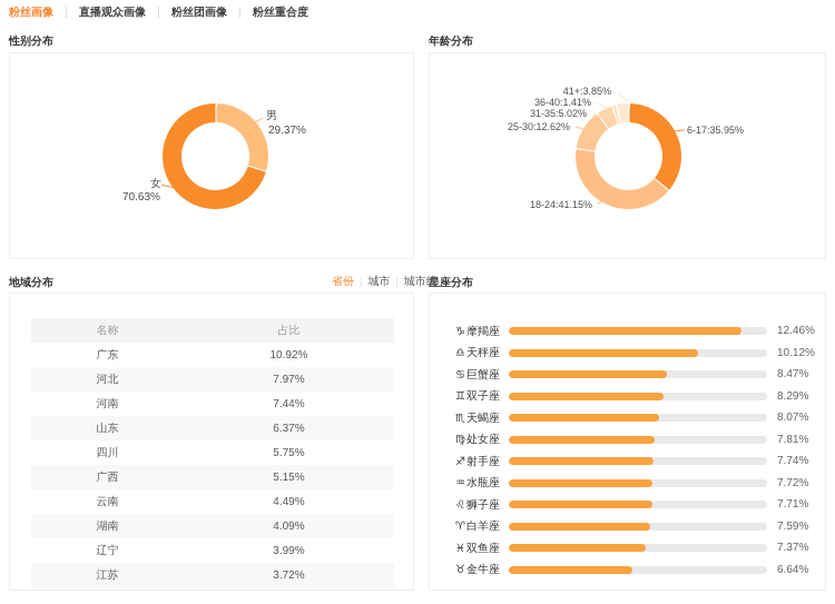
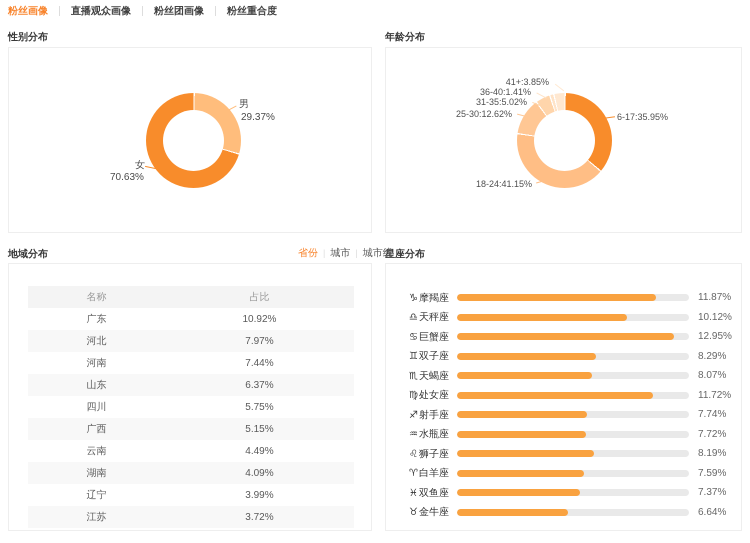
星座分布/摩羯座: 12.46% -> 11.87%
星座分布/巨蟹座: 8.47% -> 12.95%
星座分布/处女座: 7.81% -> 11.72%
星座分布/狮子座: 7.71% -> 8.19%
